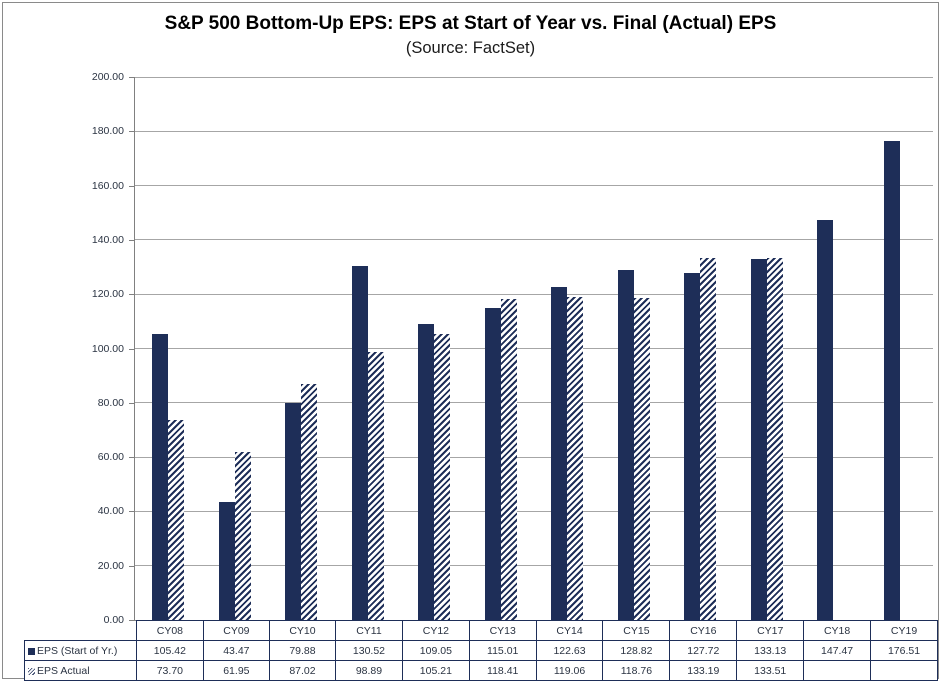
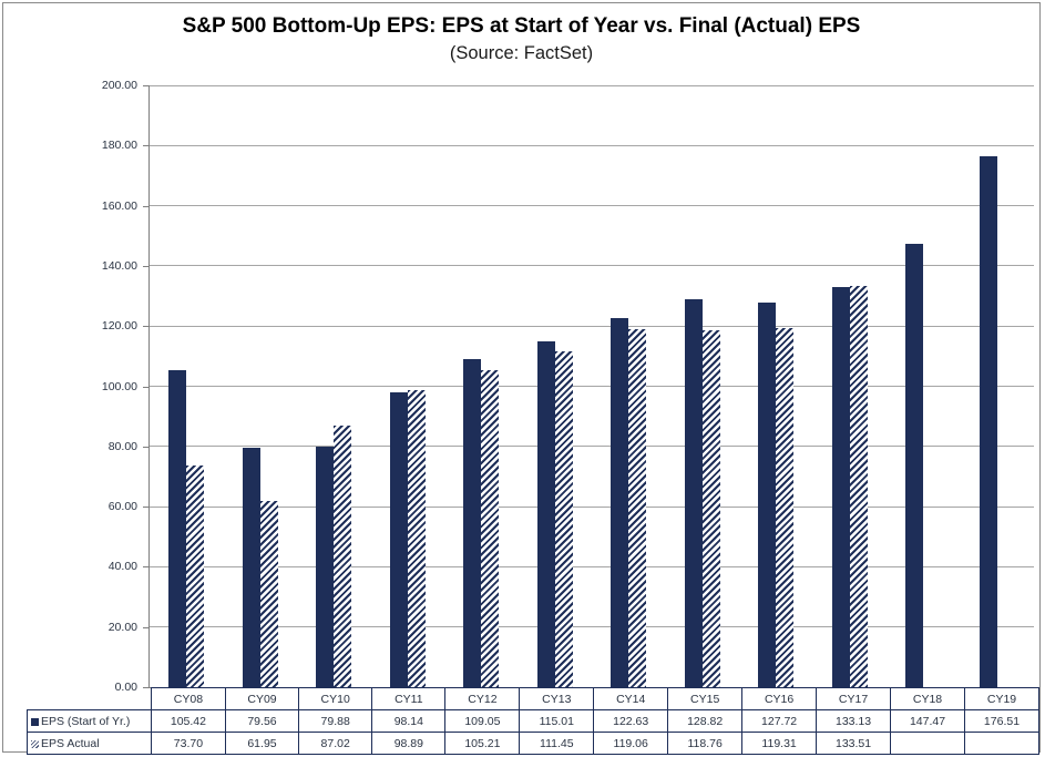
EPS (Start of Yr.)/CY09: 43.47 -> 79.56
EPS (Start of Yr.)/CY11: 130.52 -> 98.14
EPS Actual/CY13: 118.41 -> 111.45
EPS Actual/CY16: 133.19 -> 119.31
